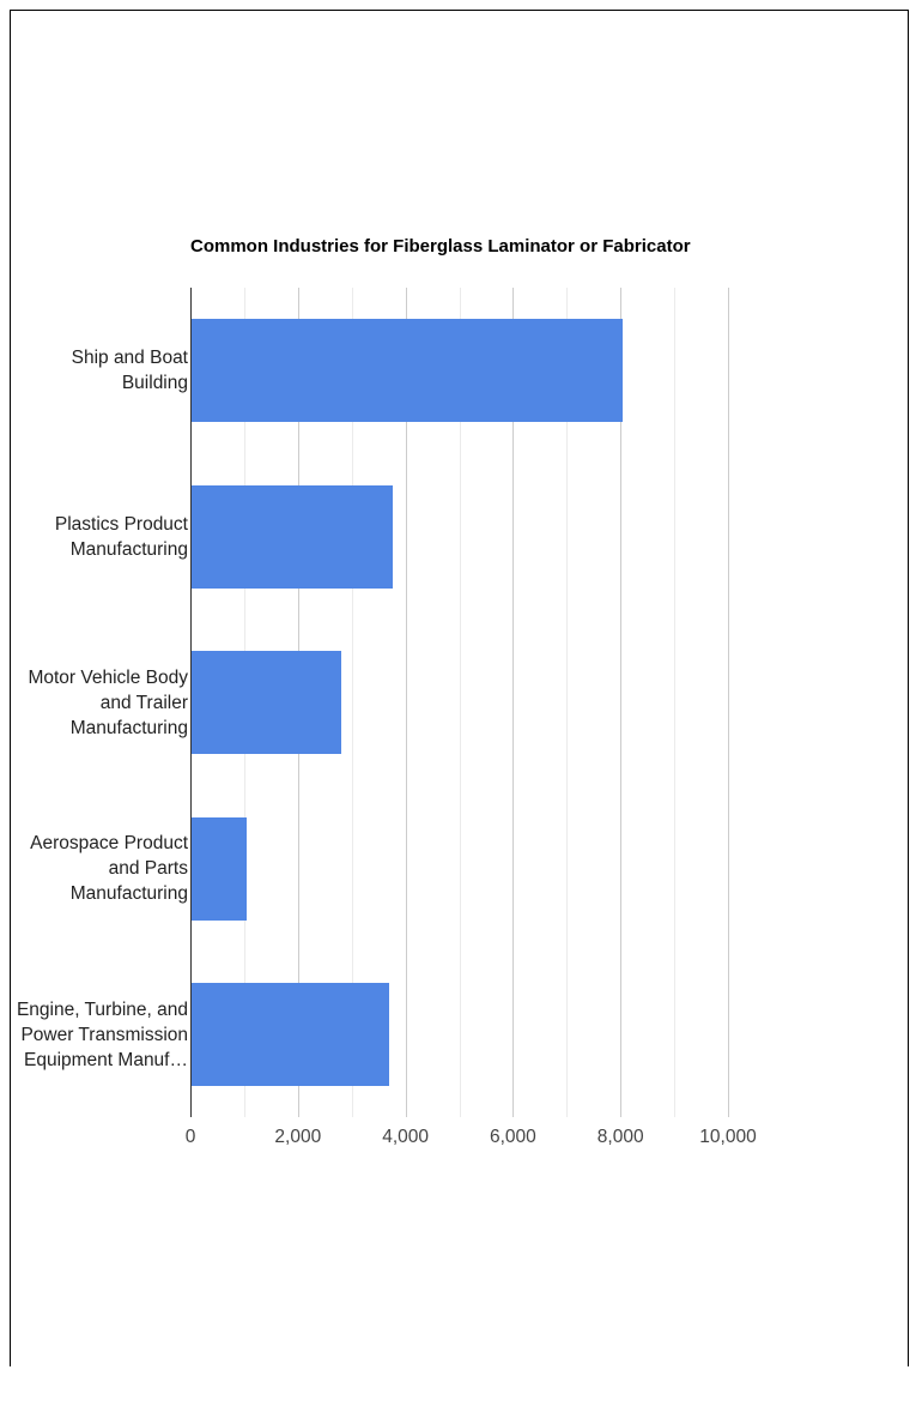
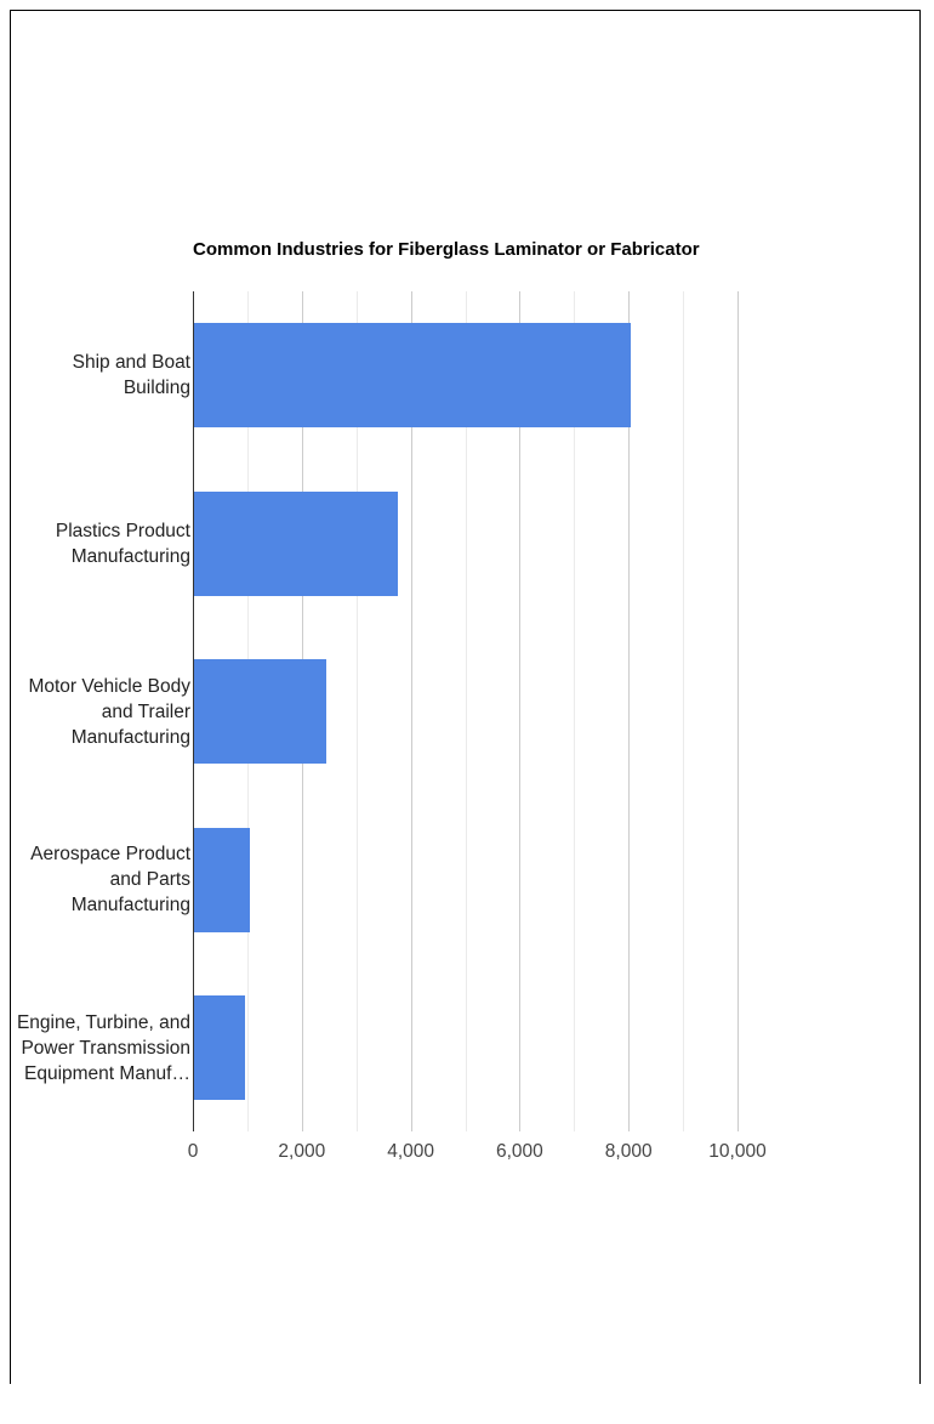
Motor Vehicle Body and Trailer Manufacturing: 2800 -> 2400
Engine, Turbine, and Power Transmission Equipment Manuf…: 3700 -> 1000
